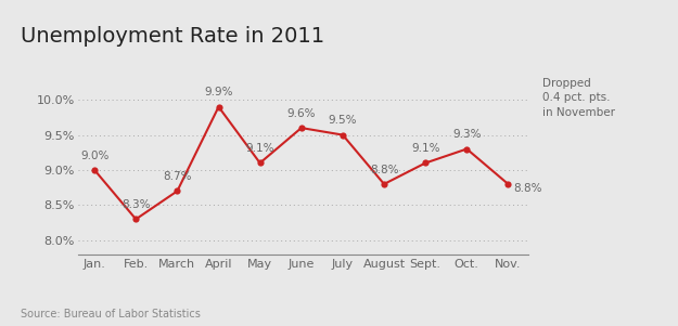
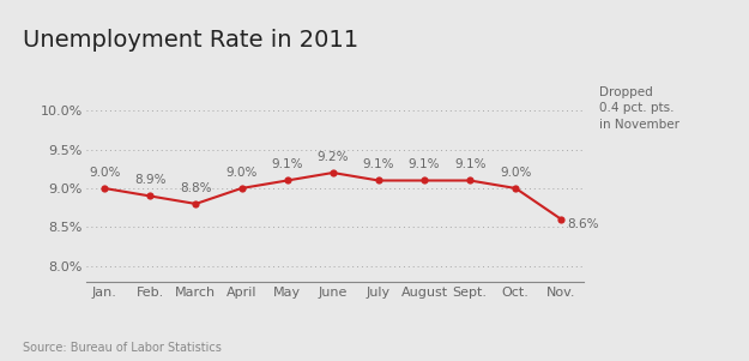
Feb.: 8.3% -> 8.9%
March: 8.7% -> 8.8%
April: 9.9% -> 9.0%
June: 9.6% -> 9.2%
July: 9.5% -> 9.1%
August: 8.8% -> 9.1%
Oct.: 9.3% -> 9.0%
Nov.: 8.8% -> 8.6%
